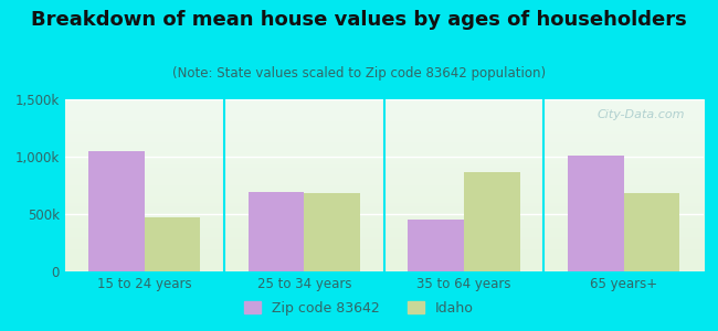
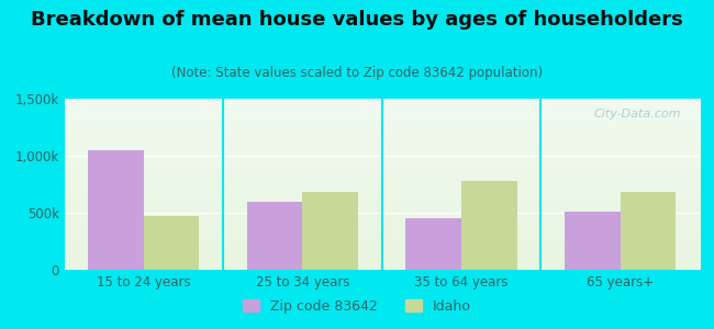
Zip code 83642/25 to 34 years: 690k -> 600k
Idaho/35 to 64 years: 870k -> 780k
Zip code 83642/65 years+: 1,010k -> 510k
